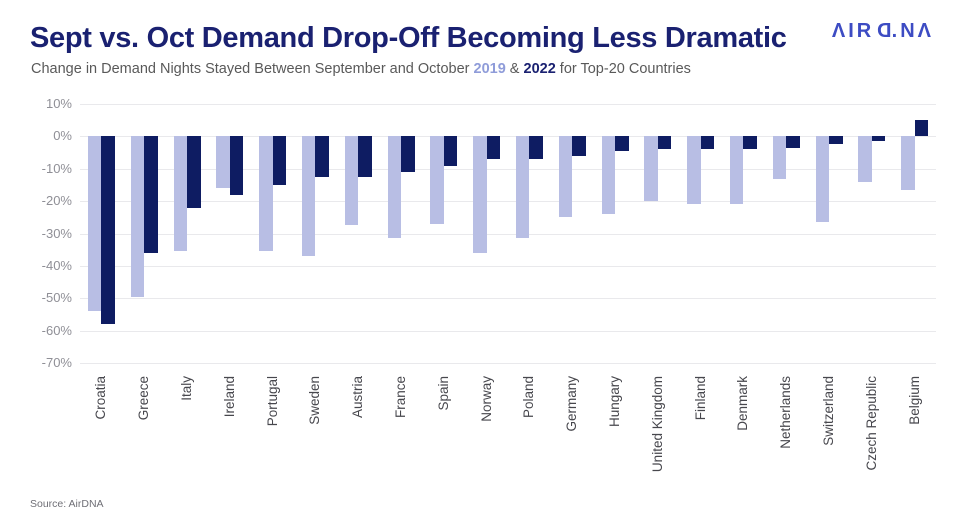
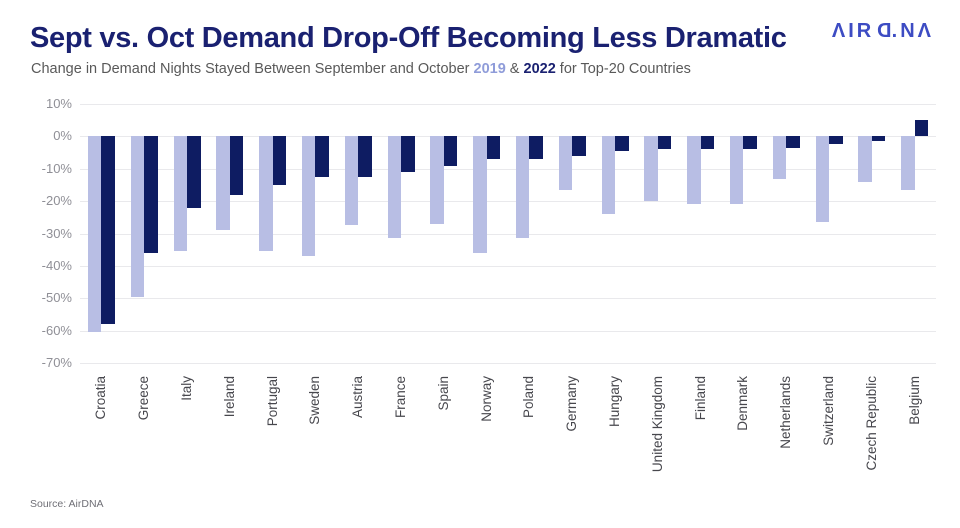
2019/Croatia: -54% -> -60%
2019/Ireland: -16% -> -29%
2019/Germany: -25% -> -16%
